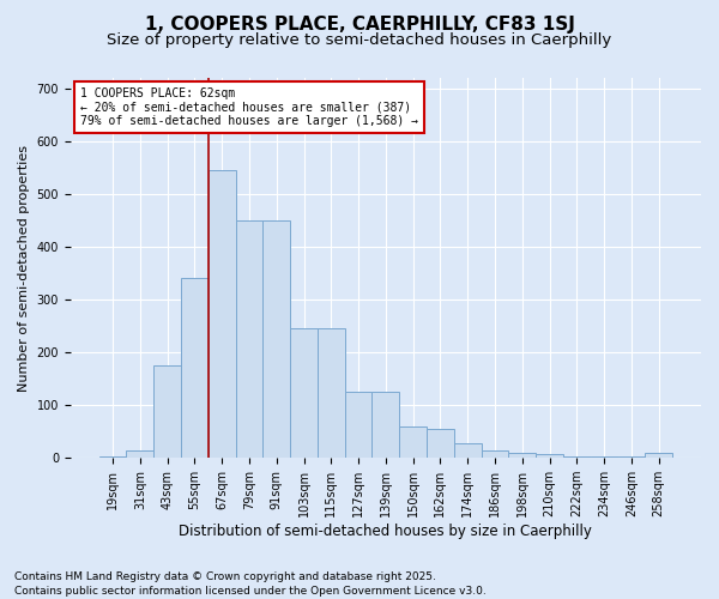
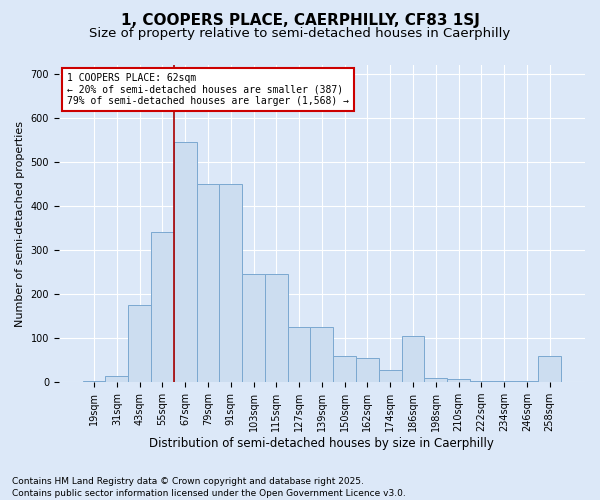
186sqm: 15 -> 105
258sqm: 10 -> 60
